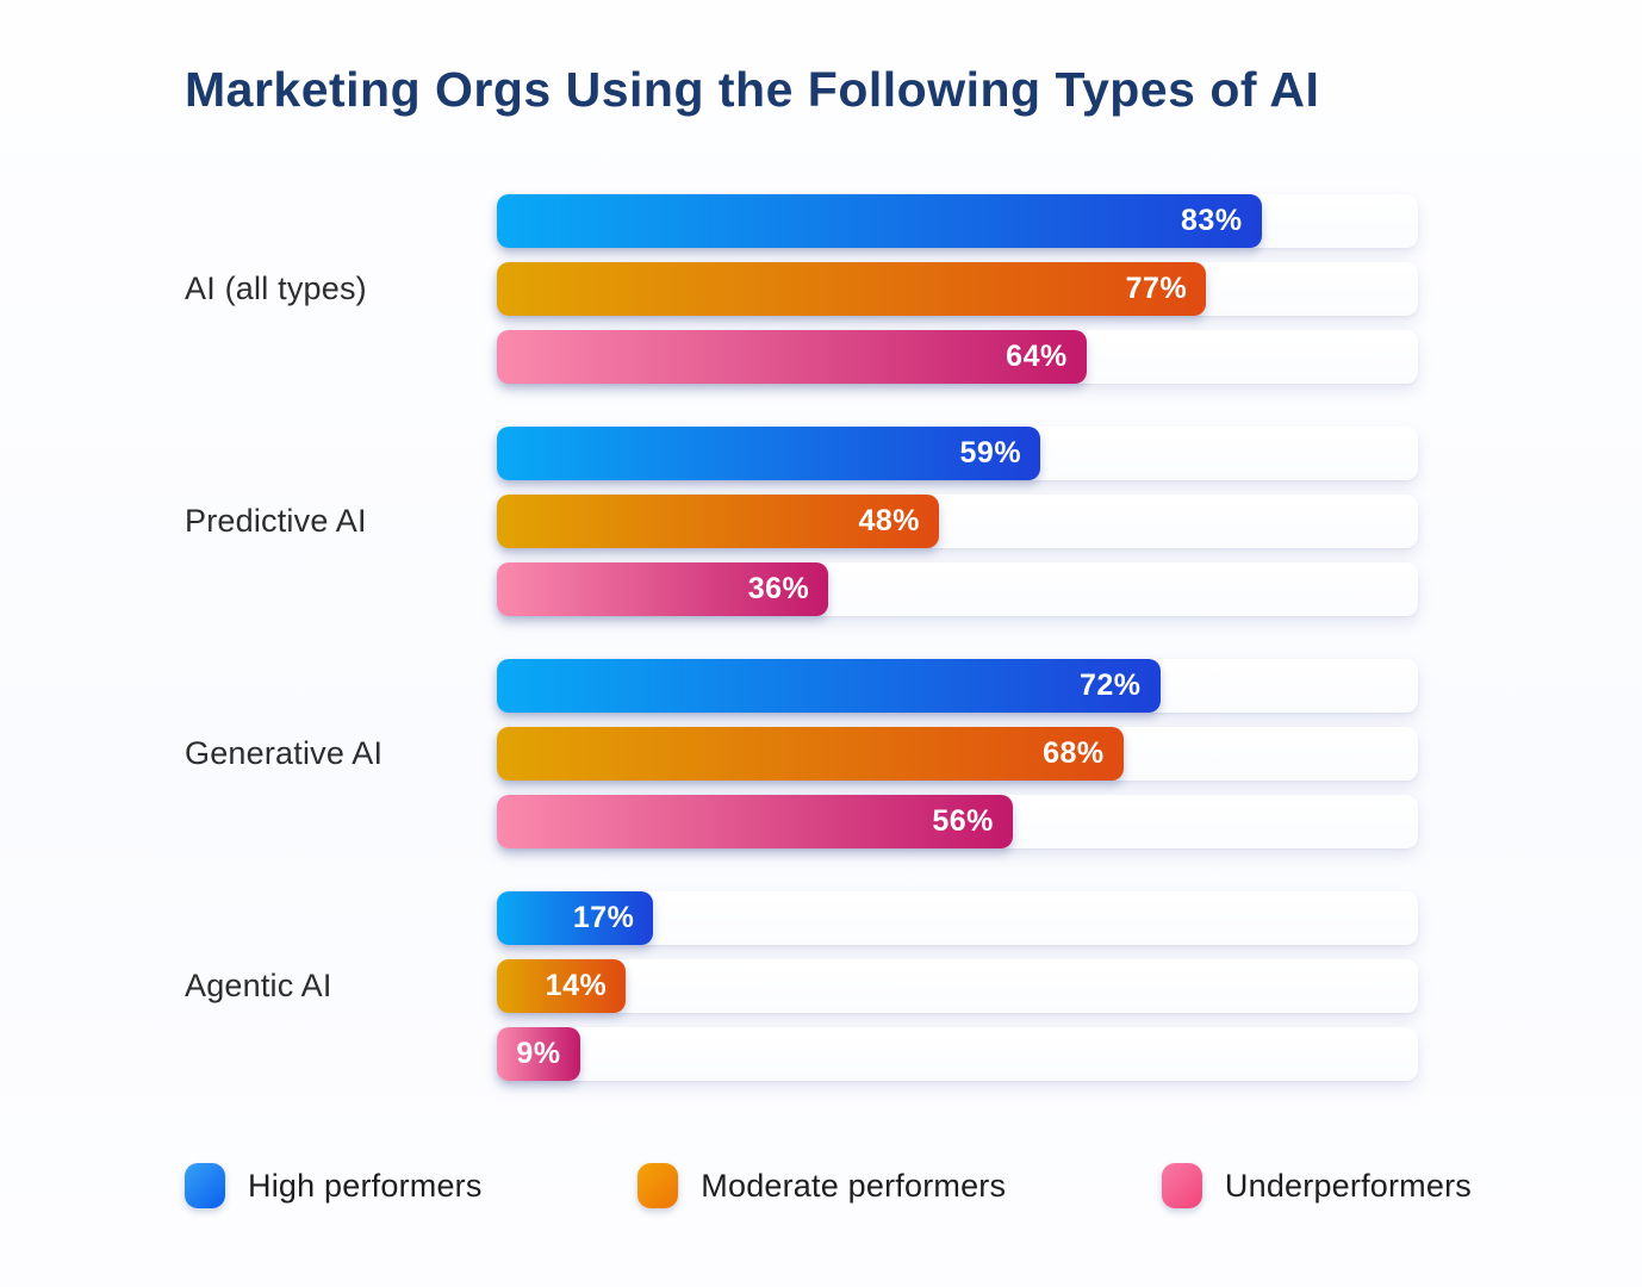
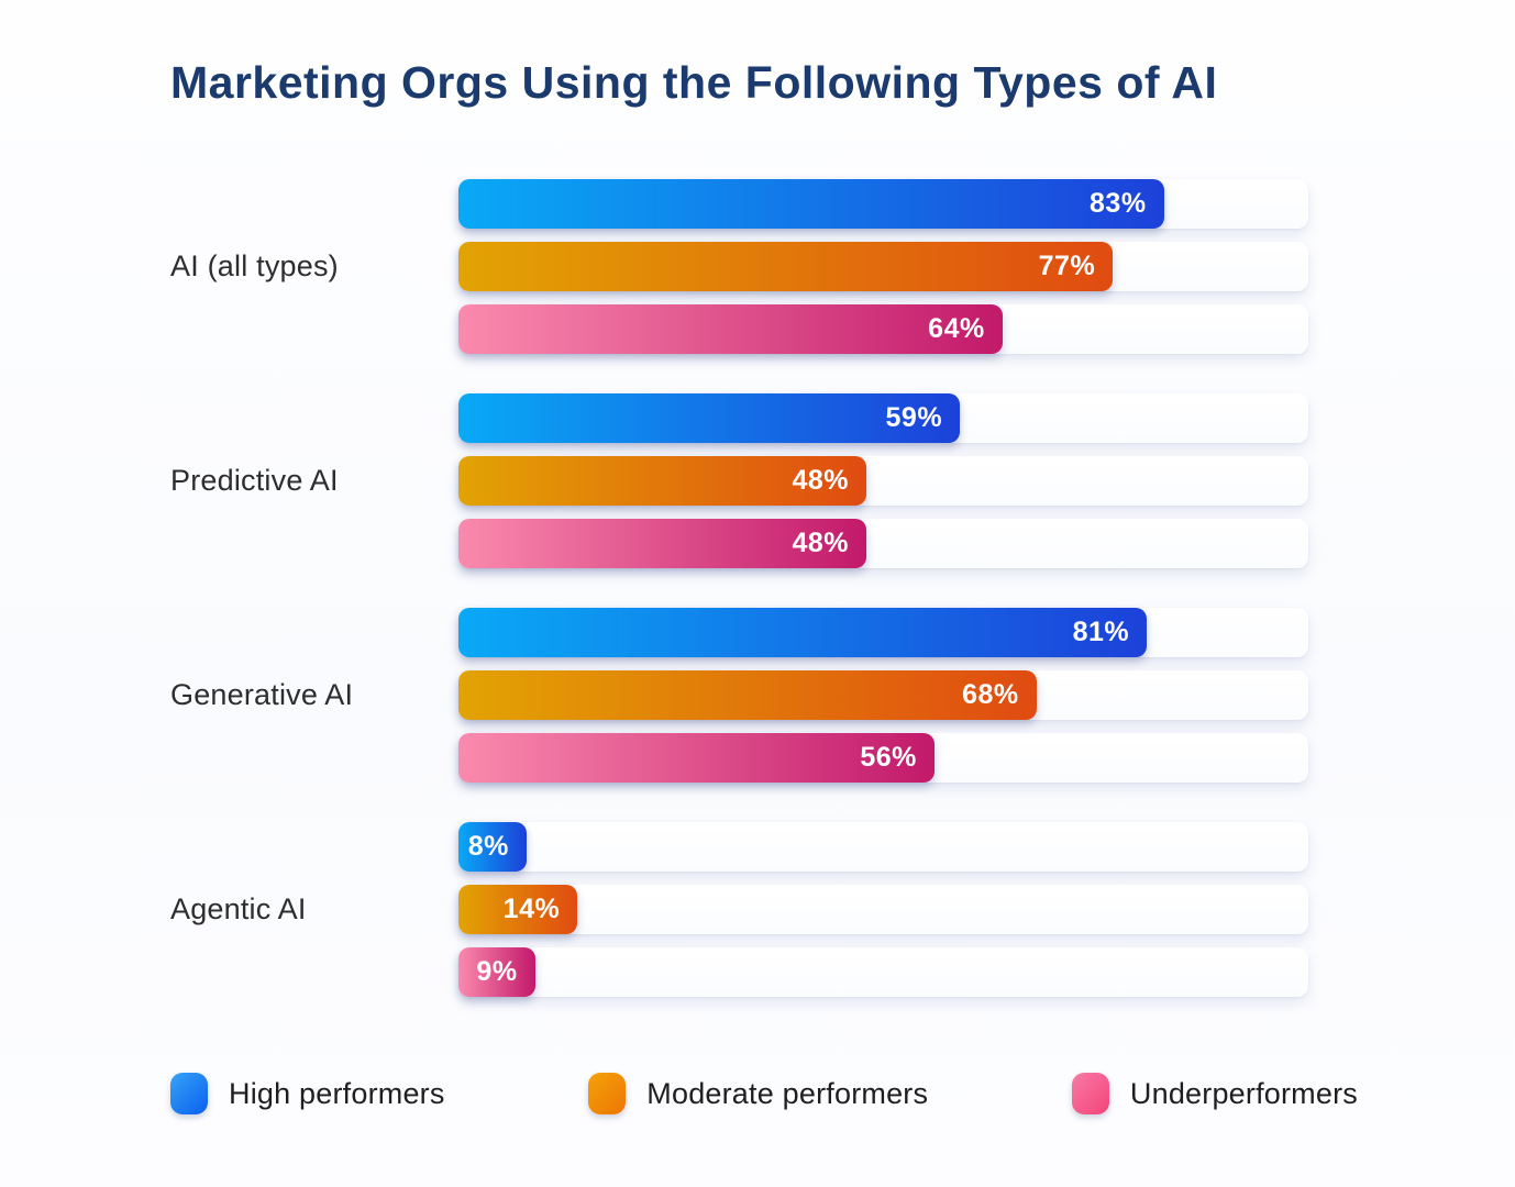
Underperformers/Predictive AI: 36% -> 48%
High performers/Generative AI: 72% -> 81%
High performers/Agentic AI: 17% -> 8%
